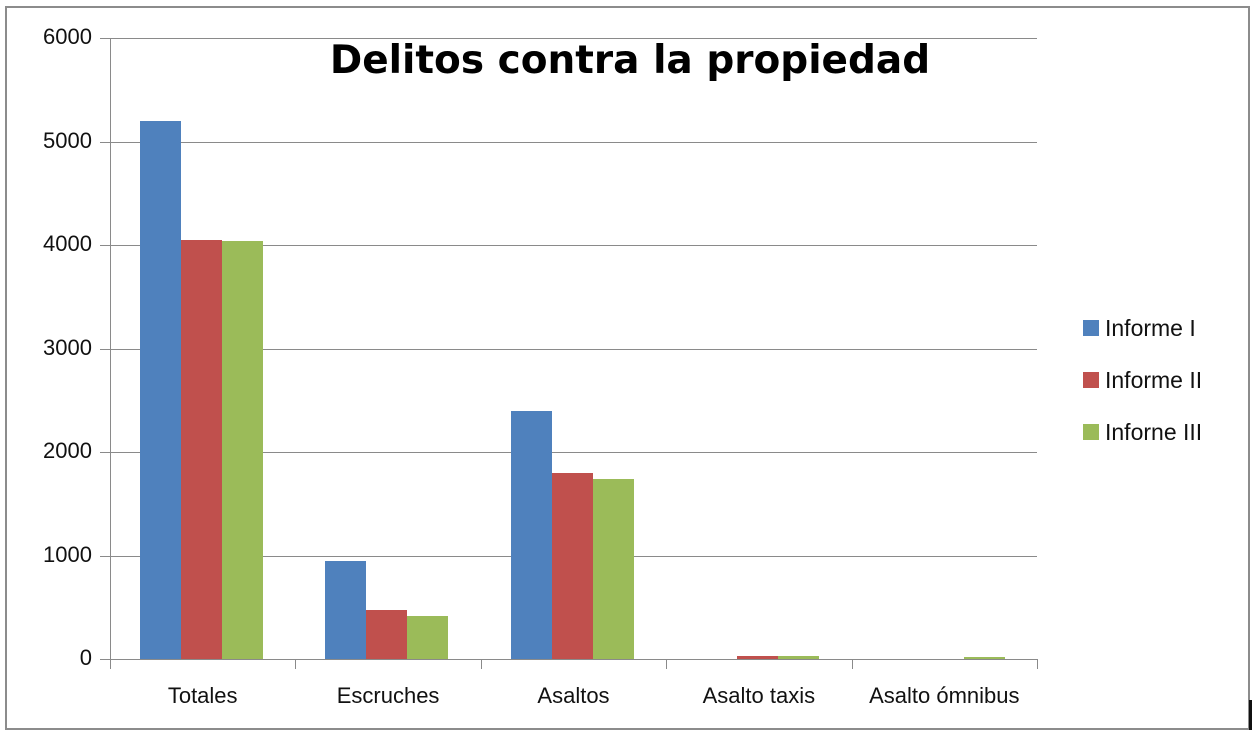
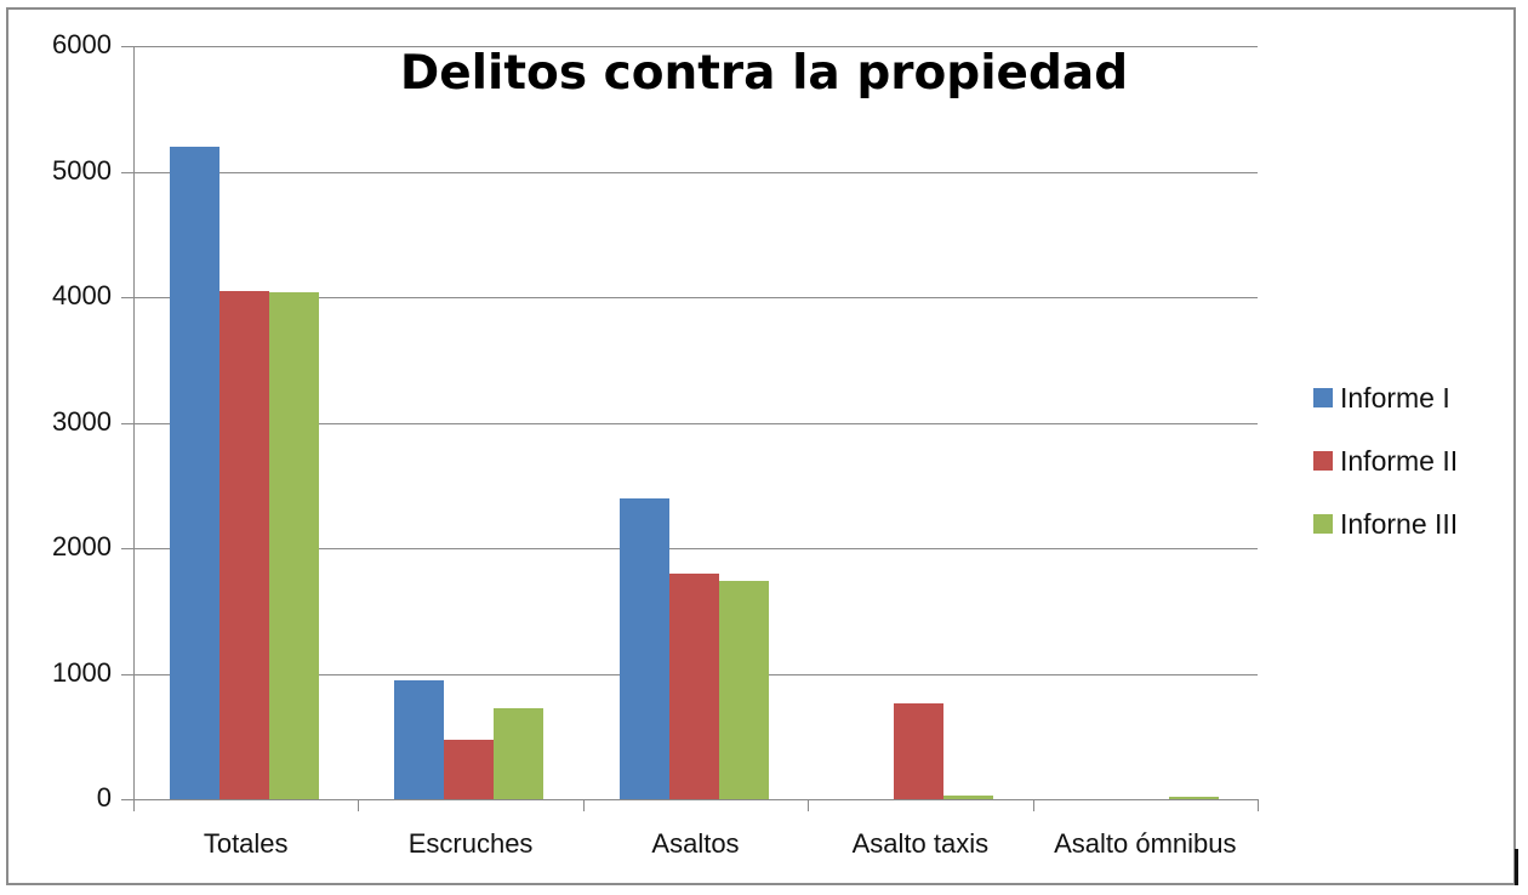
Inforne III/Escruches: 420 -> 720
Informe II/Asalto taxis: 30 -> 760
